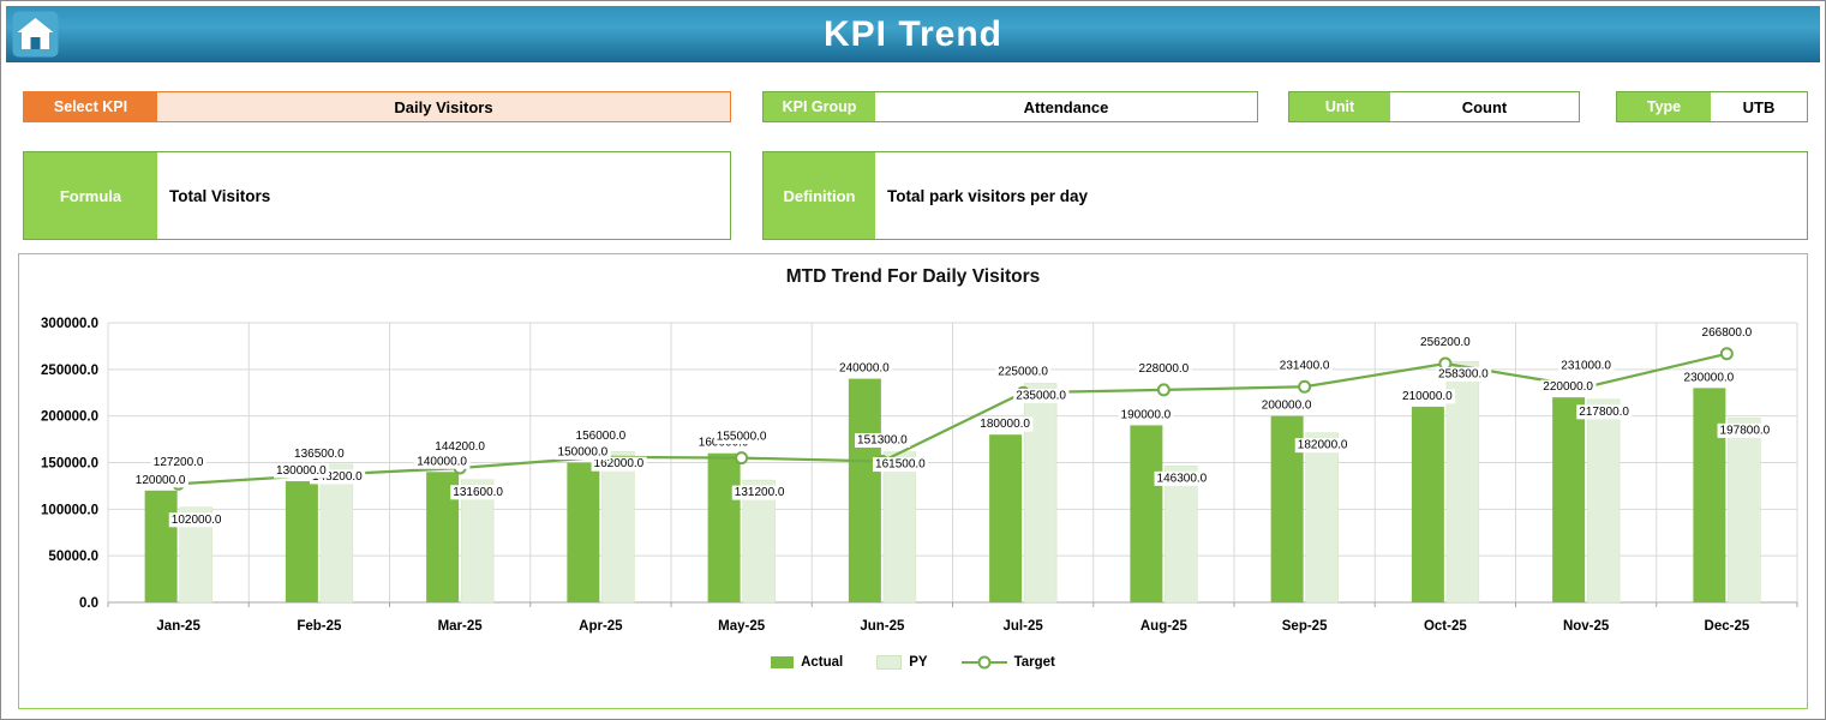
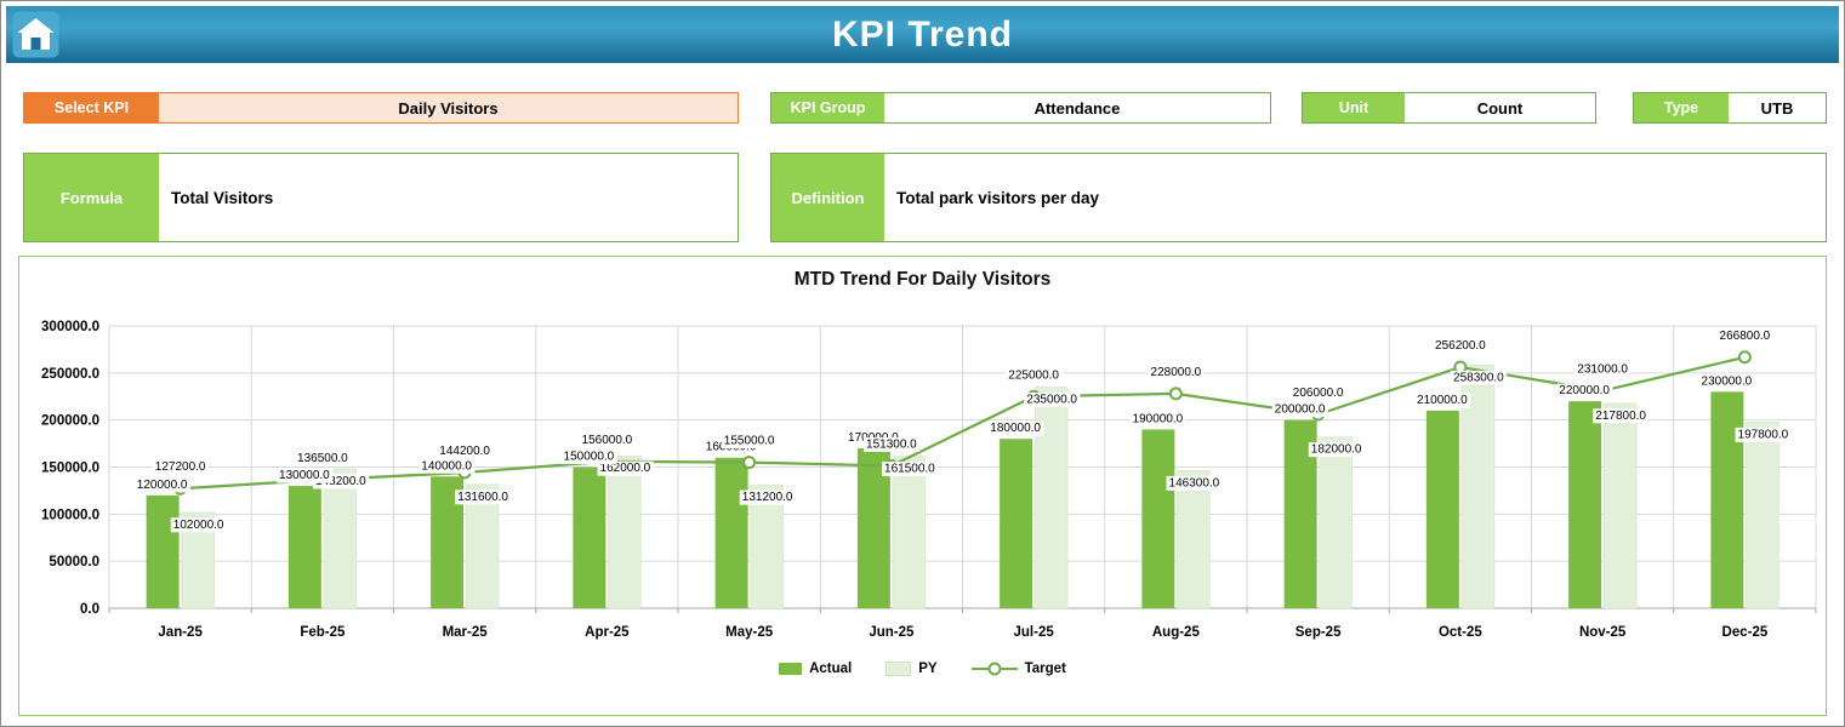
Actual/Jun-25: 240000.0 -> 170000.0
Target/Sep-25: 231400.0 -> 206000.0
